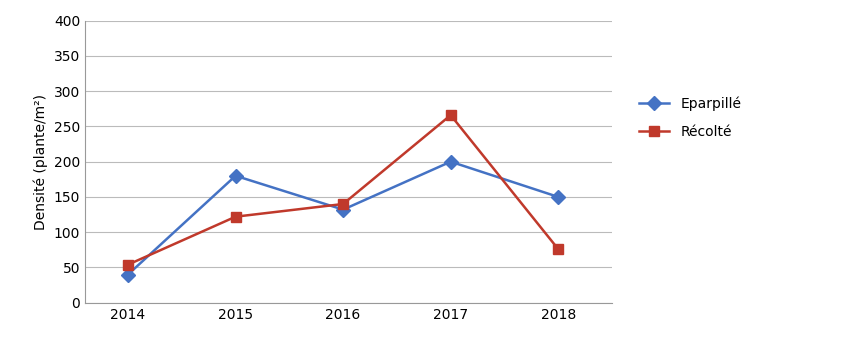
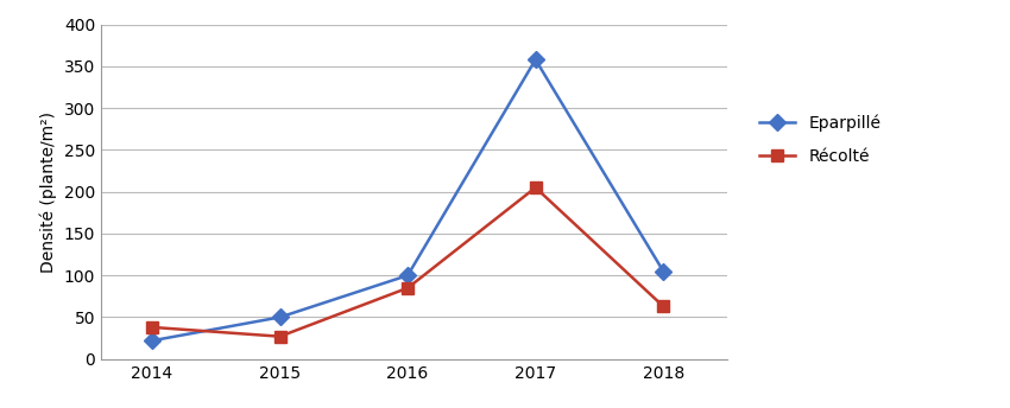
Eparpillé/2014: 40 -> 22
Récolté/2014: 54 -> 38
Eparpillé/2015: 180 -> 50
Récolté/2015: 122 -> 27
Eparpillé/2016: 132 -> 100
Récolté/2016: 140 -> 85
Eparpillé/2017: 200 -> 358
Récolté/2017: 266 -> 205
Eparpillé/2018: 150 -> 105
Récolté/2018: 76 -> 63
